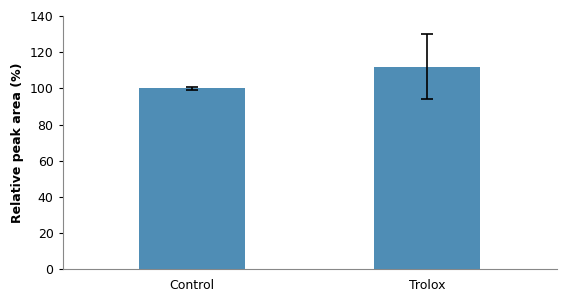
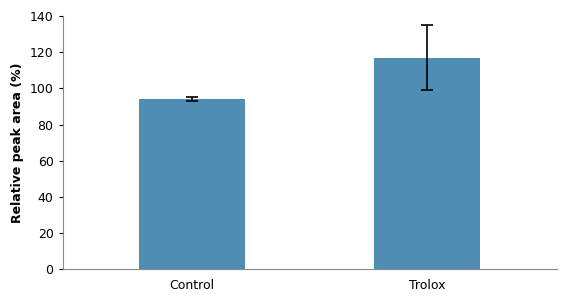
Control: 100 -> 94
Trolox: 112 -> 117
